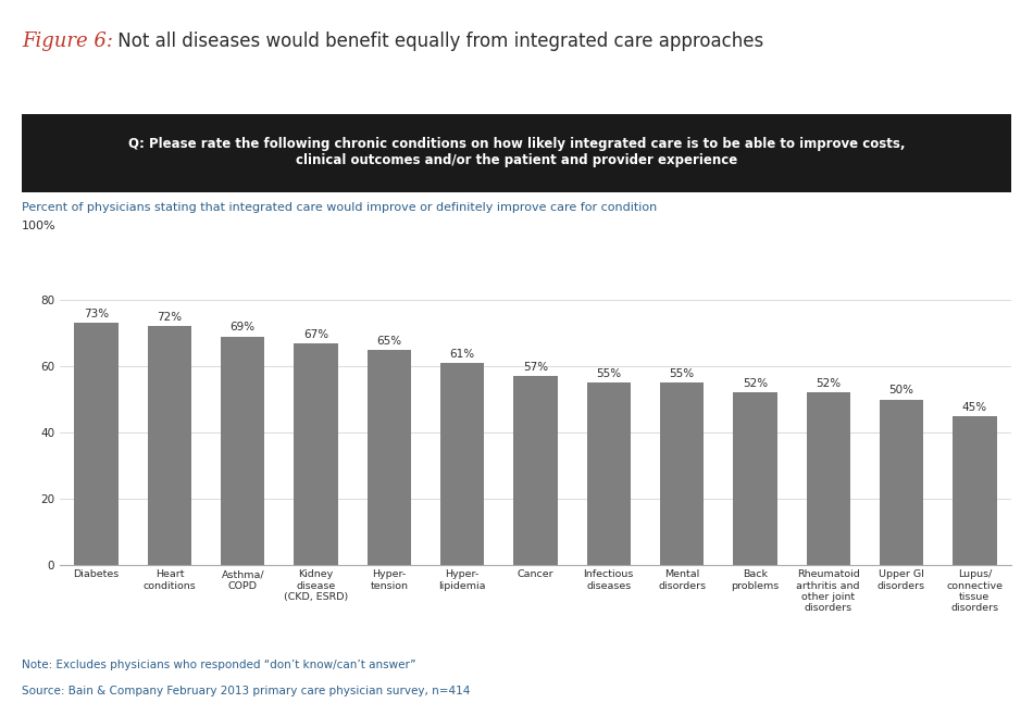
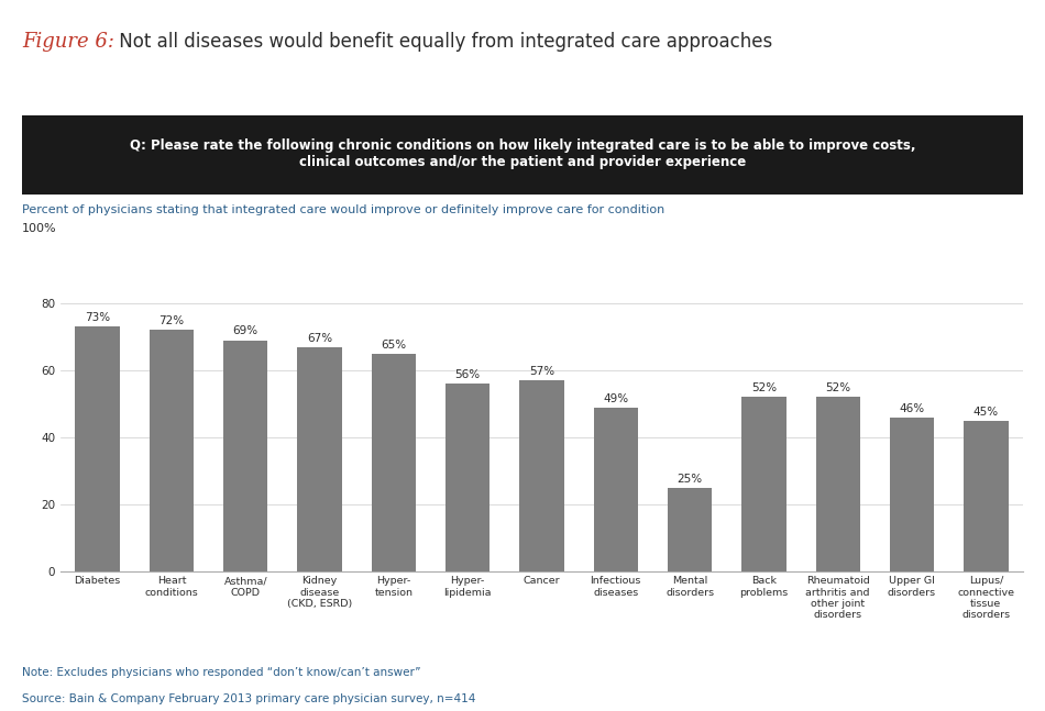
Hyper- lipidemia: 61% -> 56%
Infectious diseases: 55% -> 49%
Mental disorders: 55% -> 25%
Upper GI disorders: 50% -> 46%
